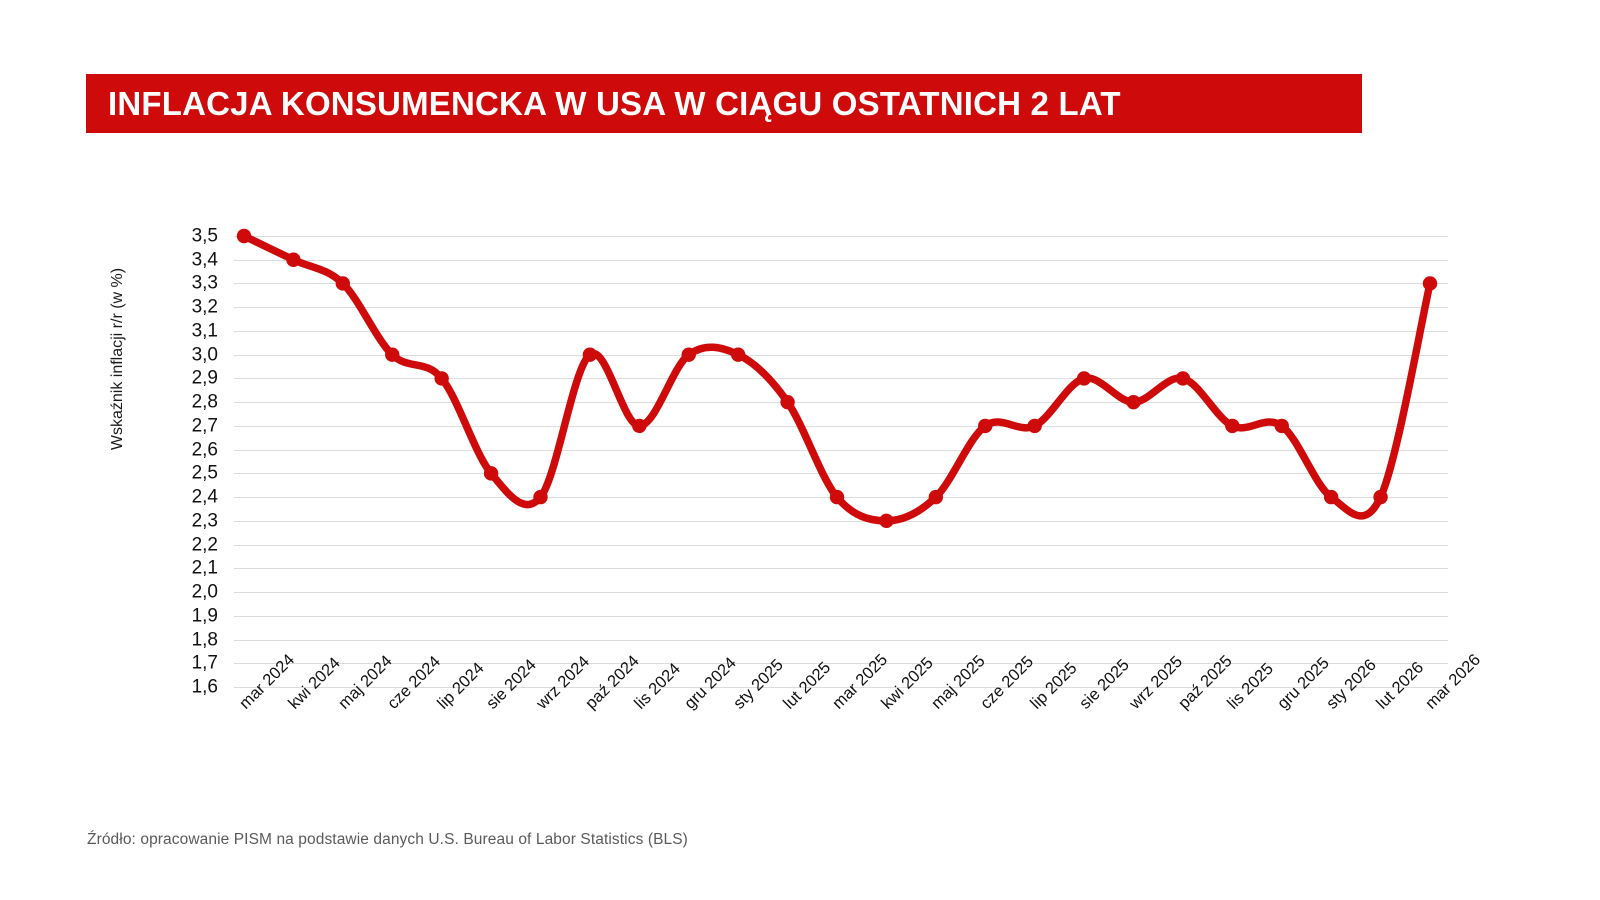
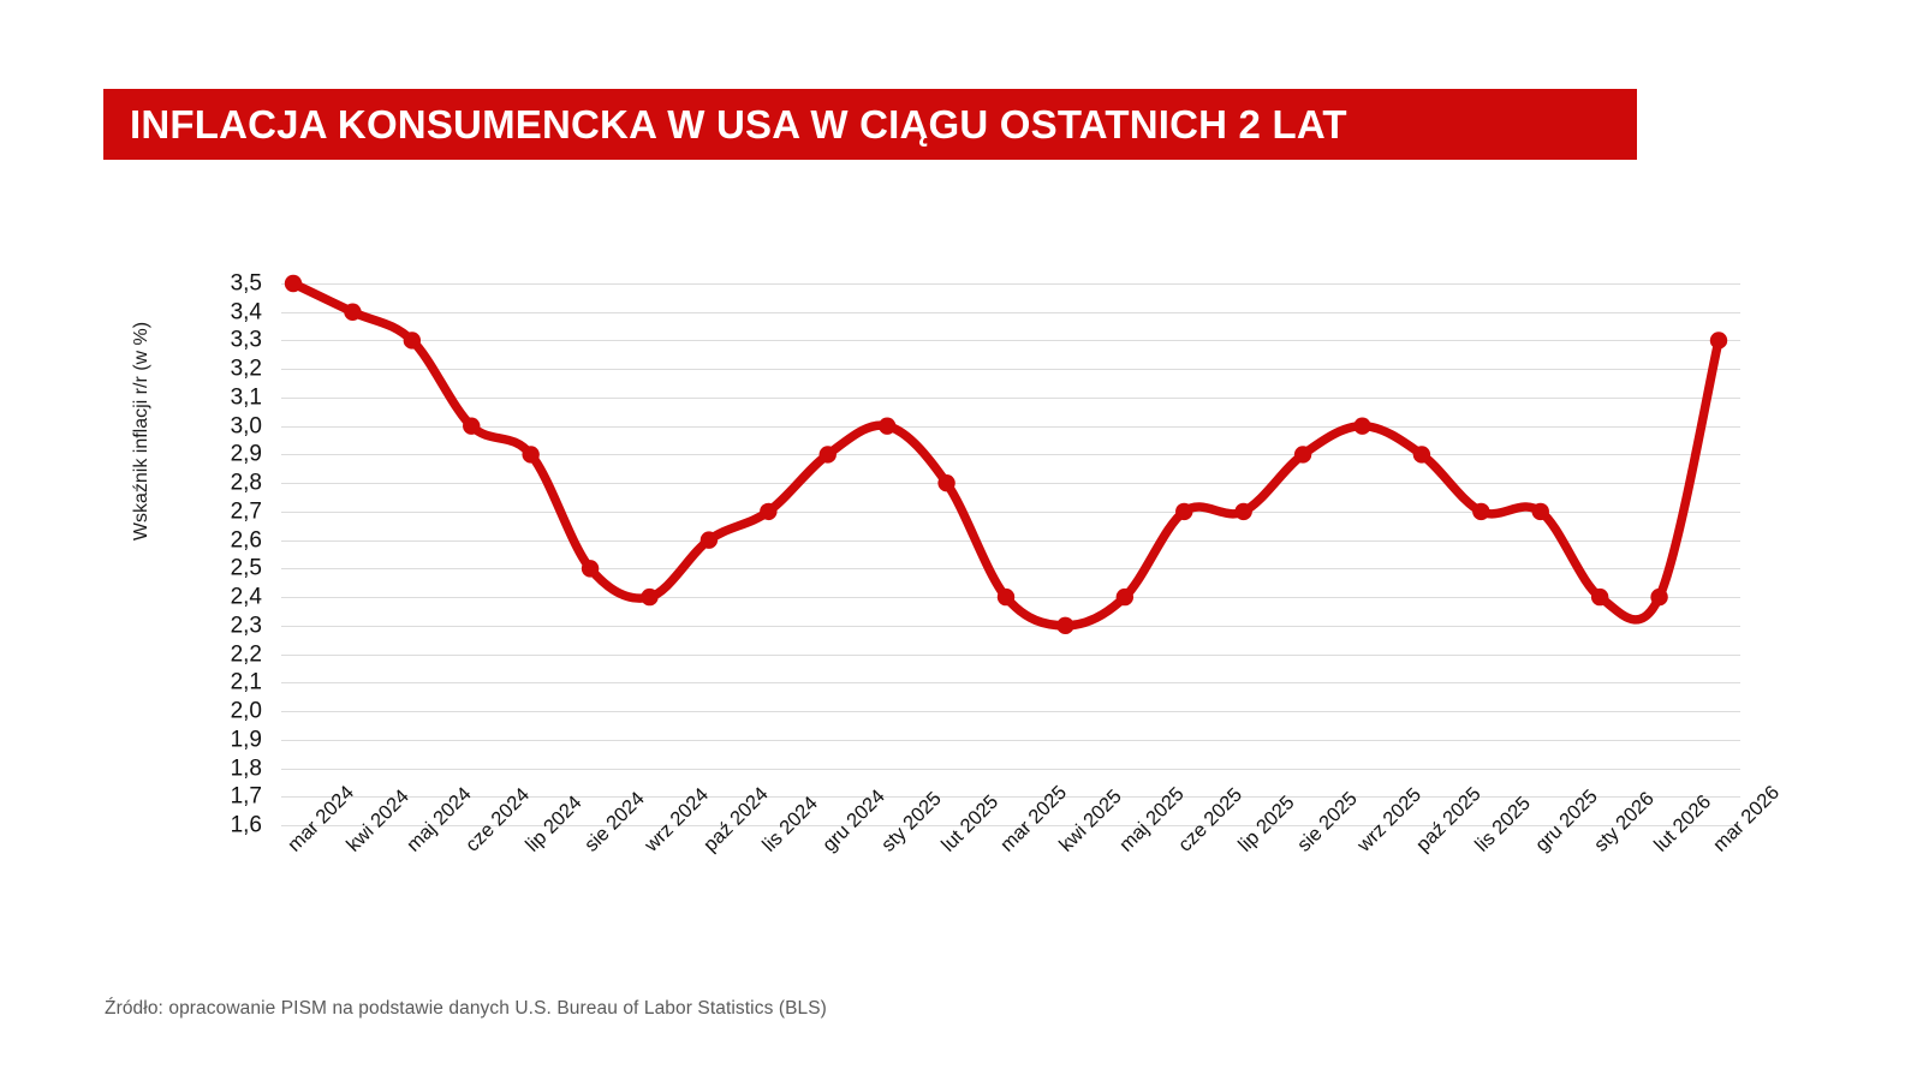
paź 2024: 3,0 -> 2,6
gru 2024: 3,0 -> 2,9
wrz 2025: 2,8 -> 3,0
